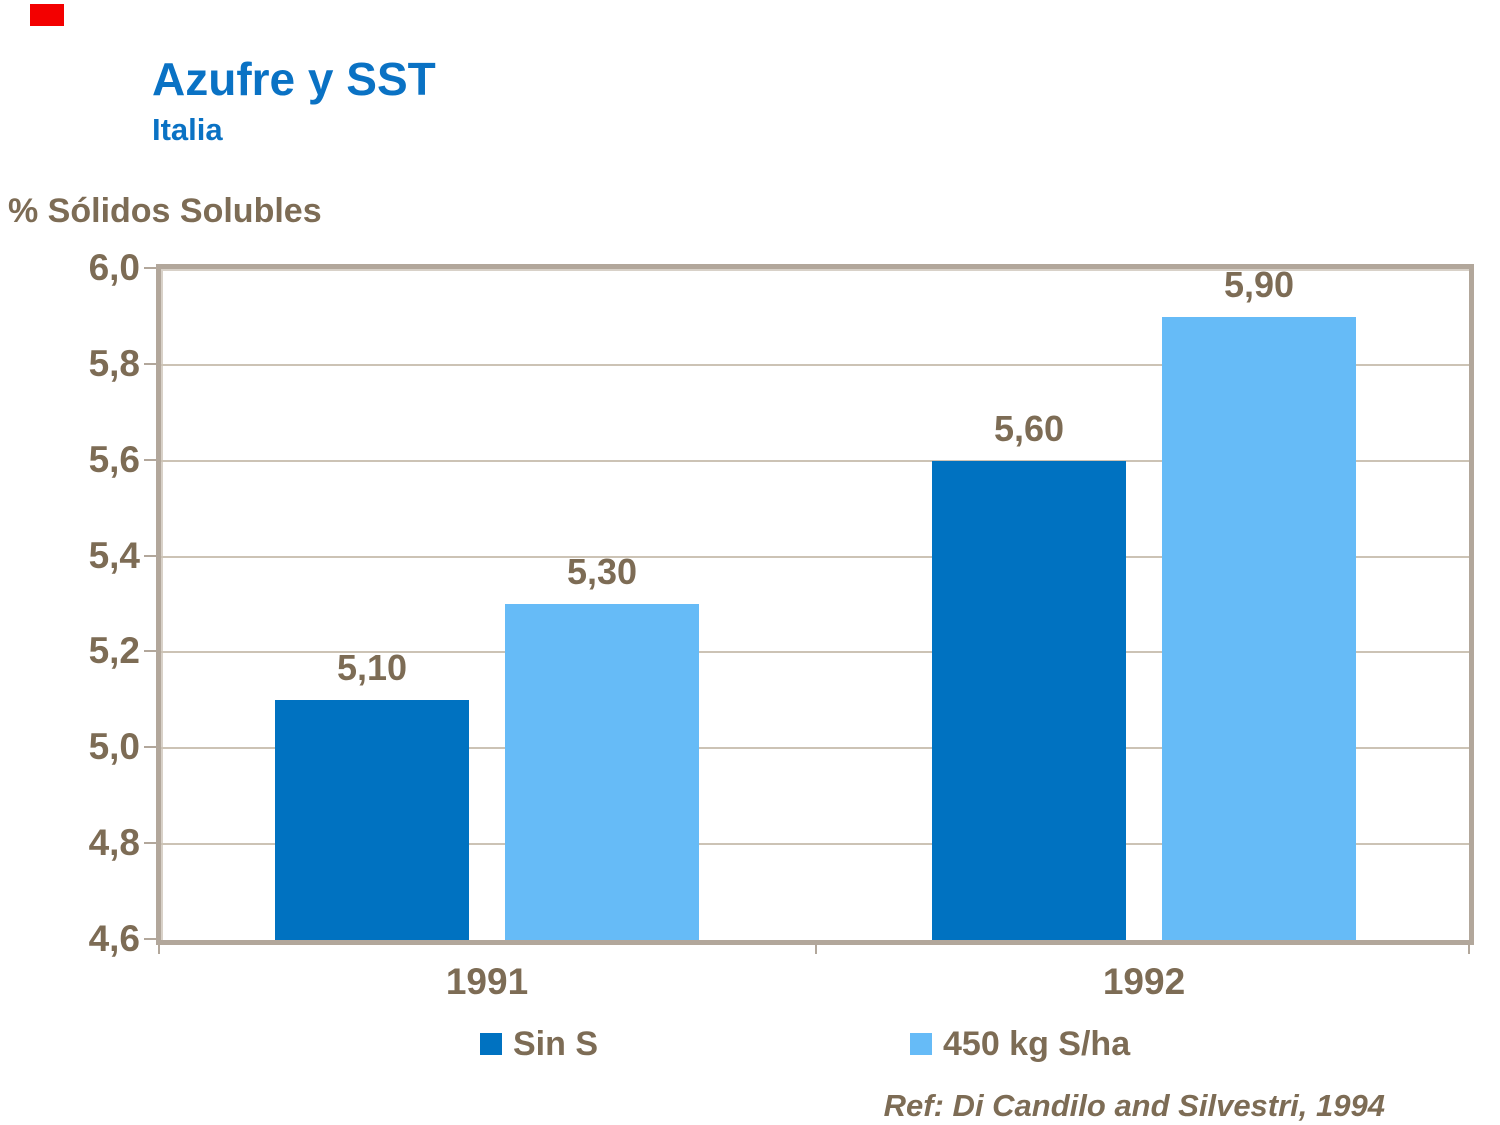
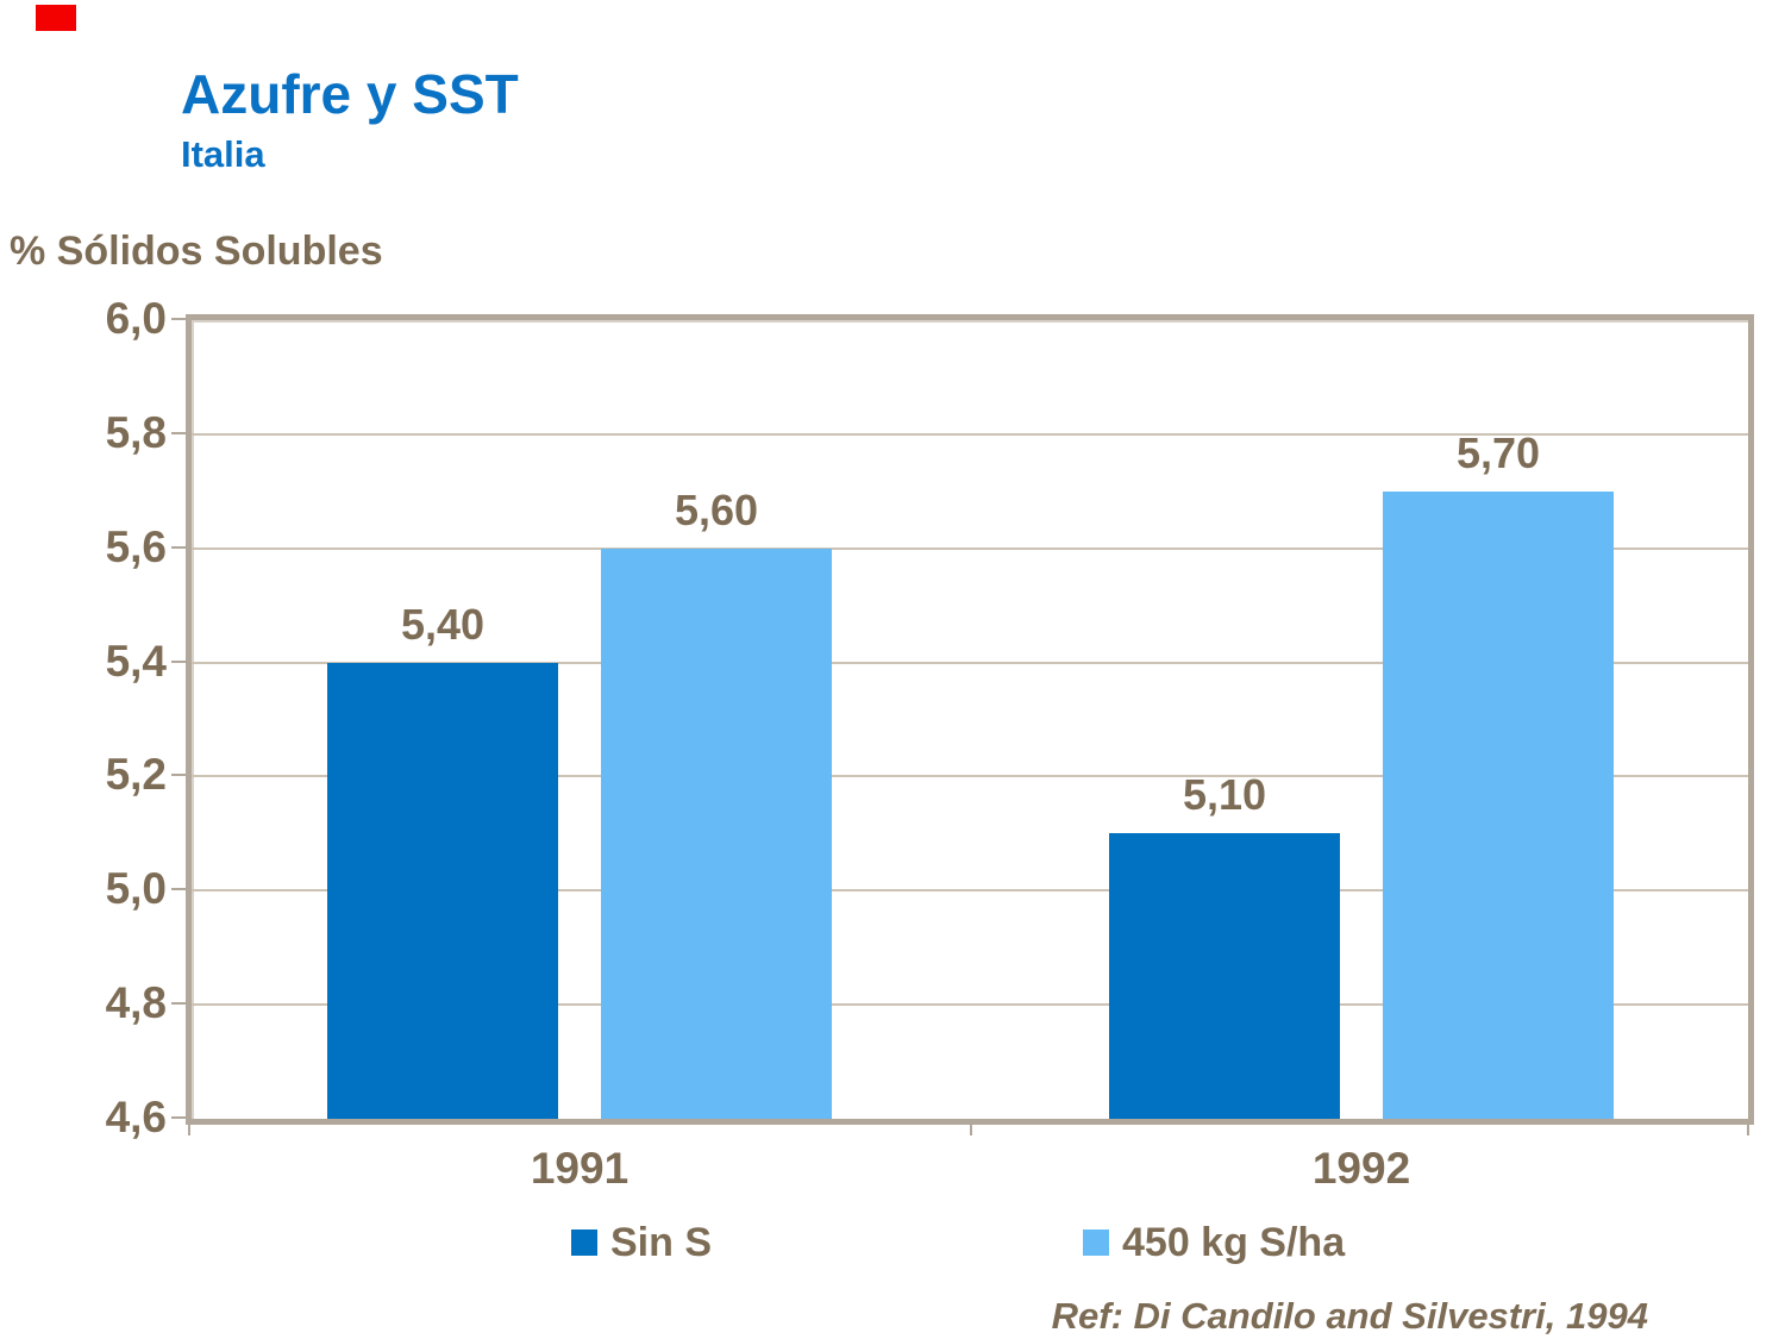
Sin S/1991: 5,10 -> 5,40
450 kg S/ha/1991: 5,30 -> 5,60
Sin S/1992: 5,60 -> 5,10
450 kg S/ha/1992: 5,90 -> 5,70
